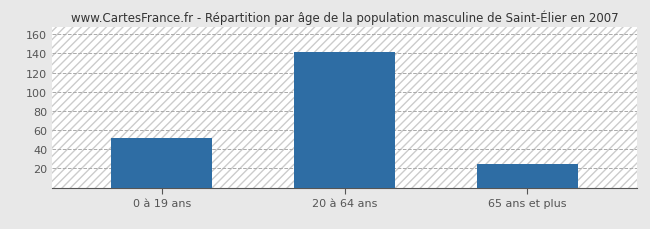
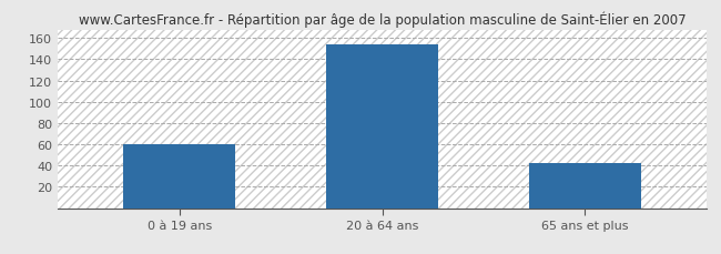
0 à 19 ans: 52 -> 60
20 à 64 ans: 142 -> 154
65 ans et plus: 25 -> 42
